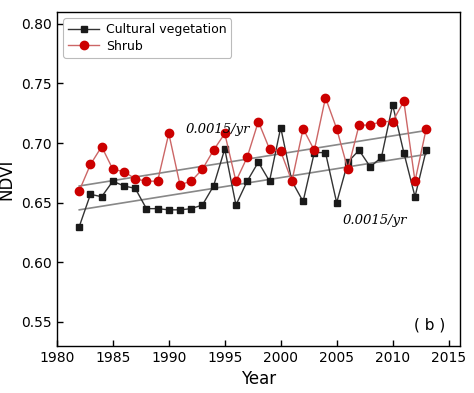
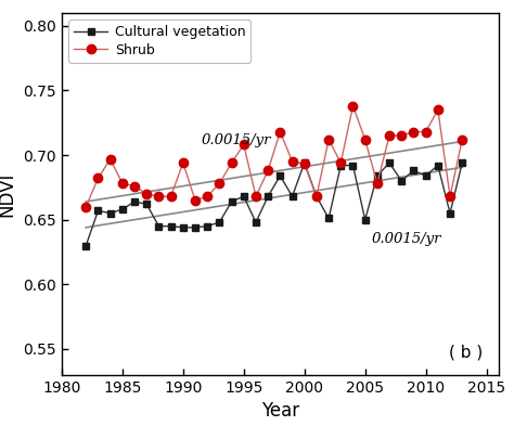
Cultural vegetation/1985: 0.668 -> 0.658
Shrub/1990: 0.708 -> 0.694
Cultural vegetation/1995: 0.695 -> 0.668
Cultural vegetation/2000: 0.713 -> 0.694
Cultural vegetation/2010: 0.732 -> 0.684
